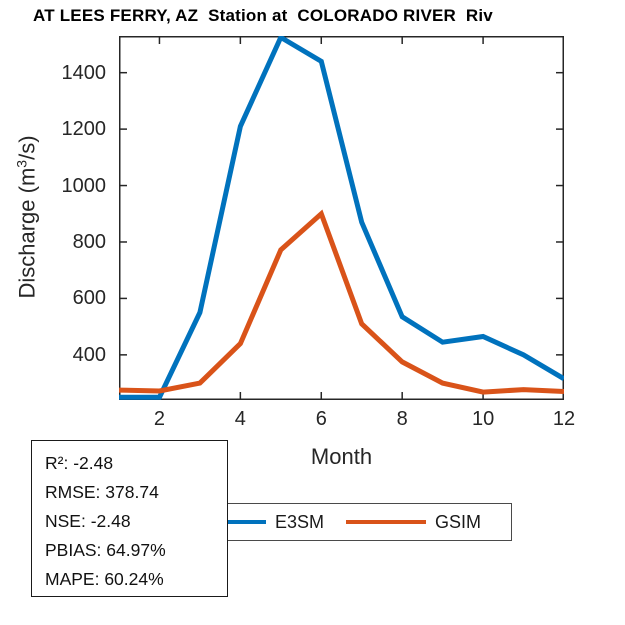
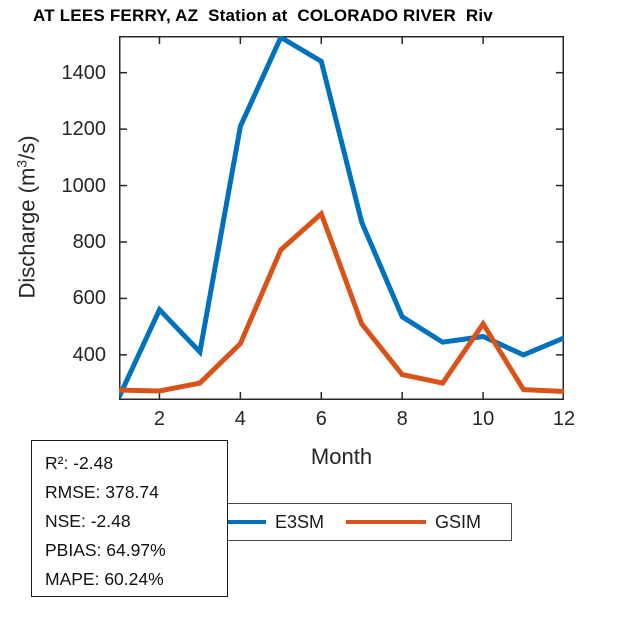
E3SM/2: 250 -> 560
E3SM/3: 550 -> 410
GSIM/8: 380 -> 330
GSIM/10: 270 -> 510
E3SM/12: 320 -> 460
